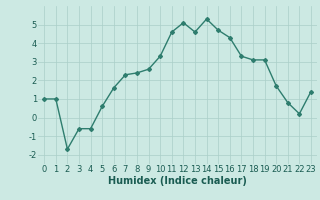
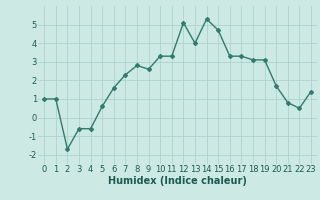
8: 2.4 -> 2.8
11: 4.6 -> 3.3
13: 4.6 -> 4.0
16: 4.3 -> 3.3
22: 0.2 -> 0.5
